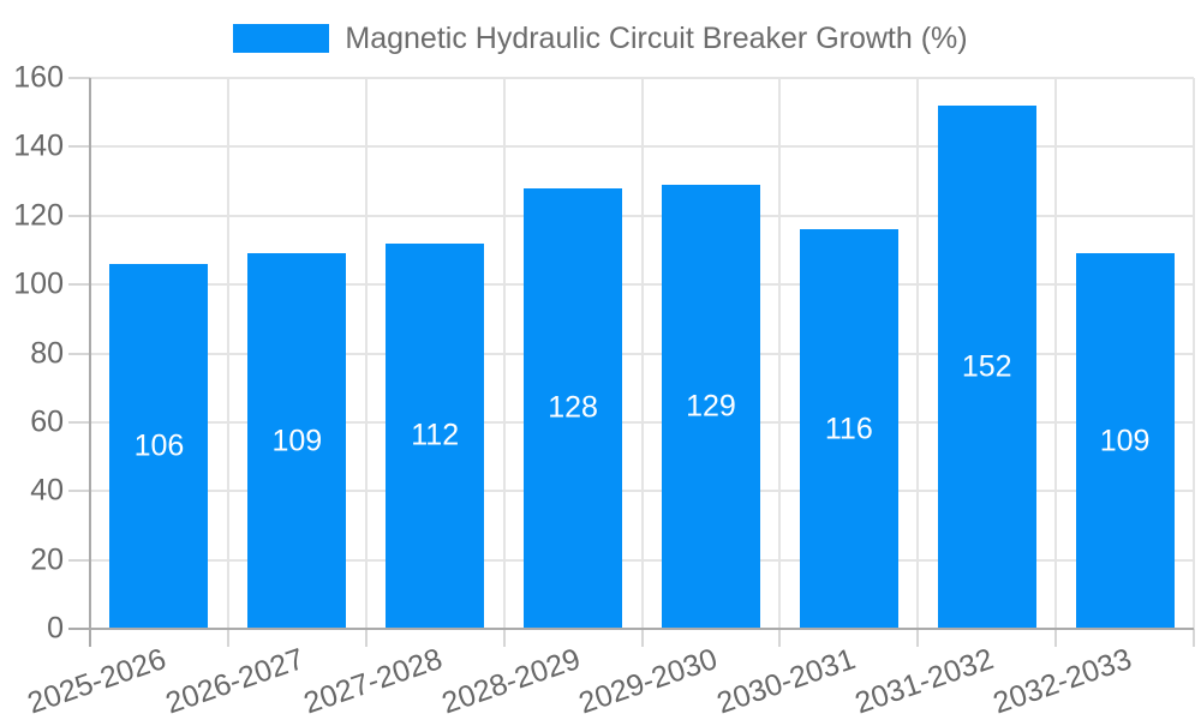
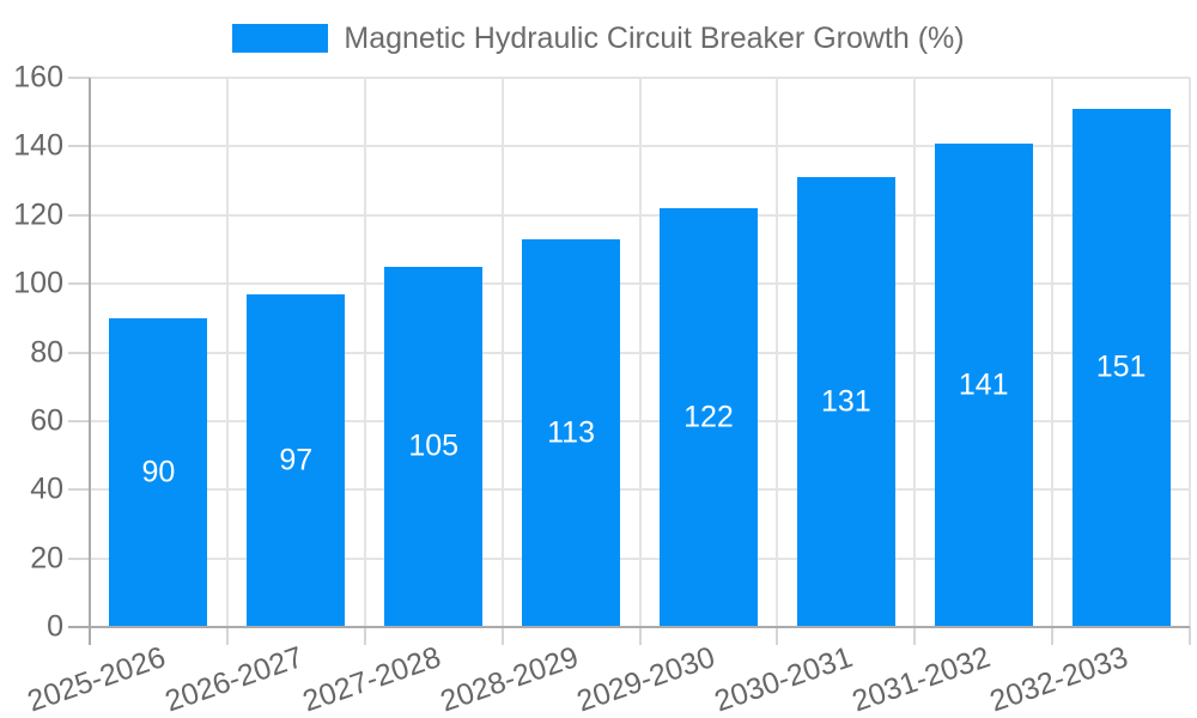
2025-2026: 106 -> 90
2026-2027: 109 -> 97
2027-2028: 112 -> 105
2028-2029: 128 -> 113
2029-2030: 129 -> 122
2030-2031: 116 -> 131
2031-2032: 152 -> 141
2032-2033: 109 -> 151
